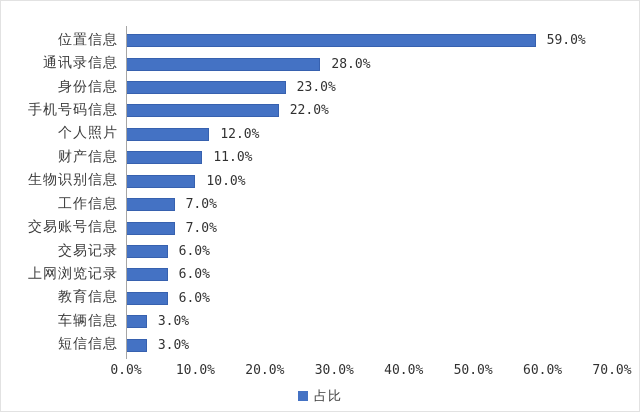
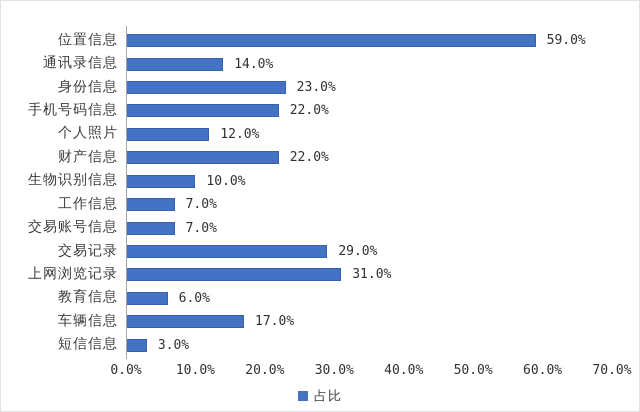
通讯录信息: 28.0% -> 14.0%
财产信息: 11.0% -> 22.0%
交易记录: 6.0% -> 29.0%
上网浏览记录: 6.0% -> 31.0%
车辆信息: 3.0% -> 17.0%
